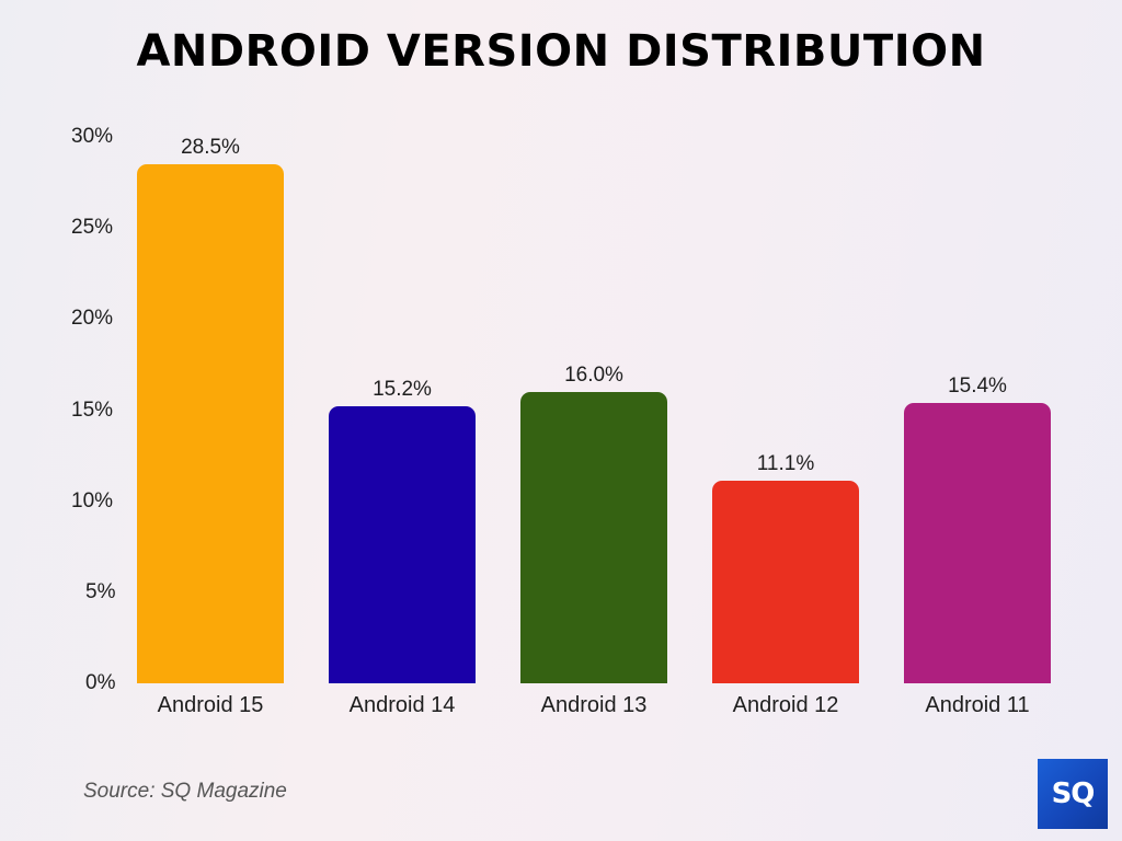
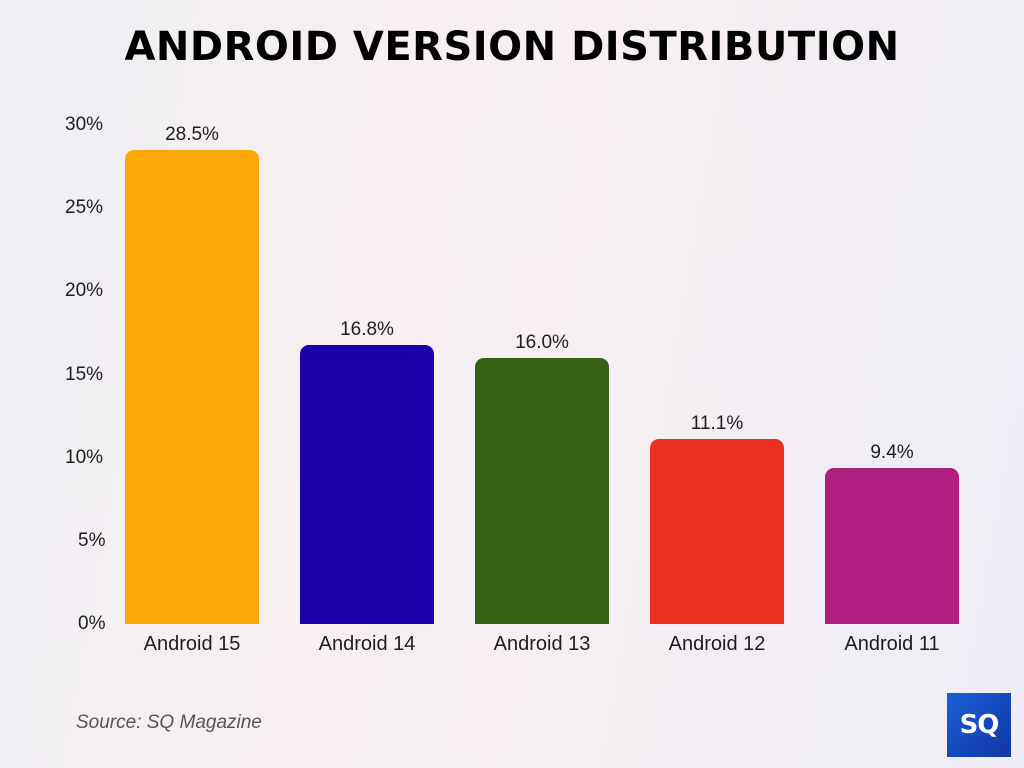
Android 14: 15.2% -> 16.8%
Android 11: 15.4% -> 9.4%
